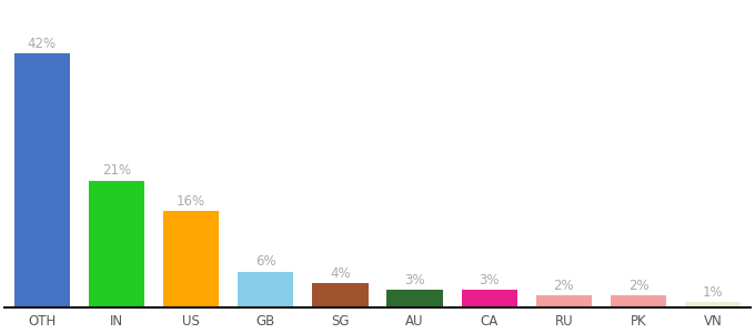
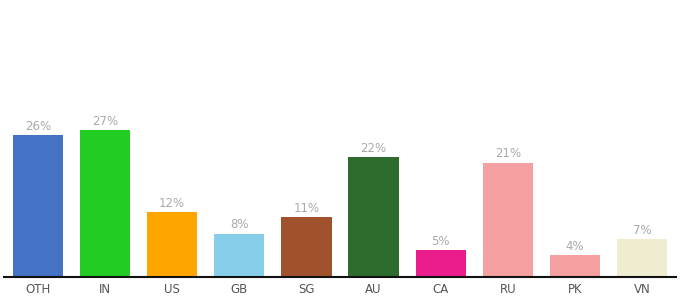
OTH: 42% -> 26%
IN: 21% -> 27%
US: 16% -> 12%
GB: 6% -> 8%
SG: 4% -> 11%
AU: 3% -> 22%
CA: 3% -> 5%
RU: 2% -> 21%
PK: 2% -> 4%
VN: 1% -> 7%
